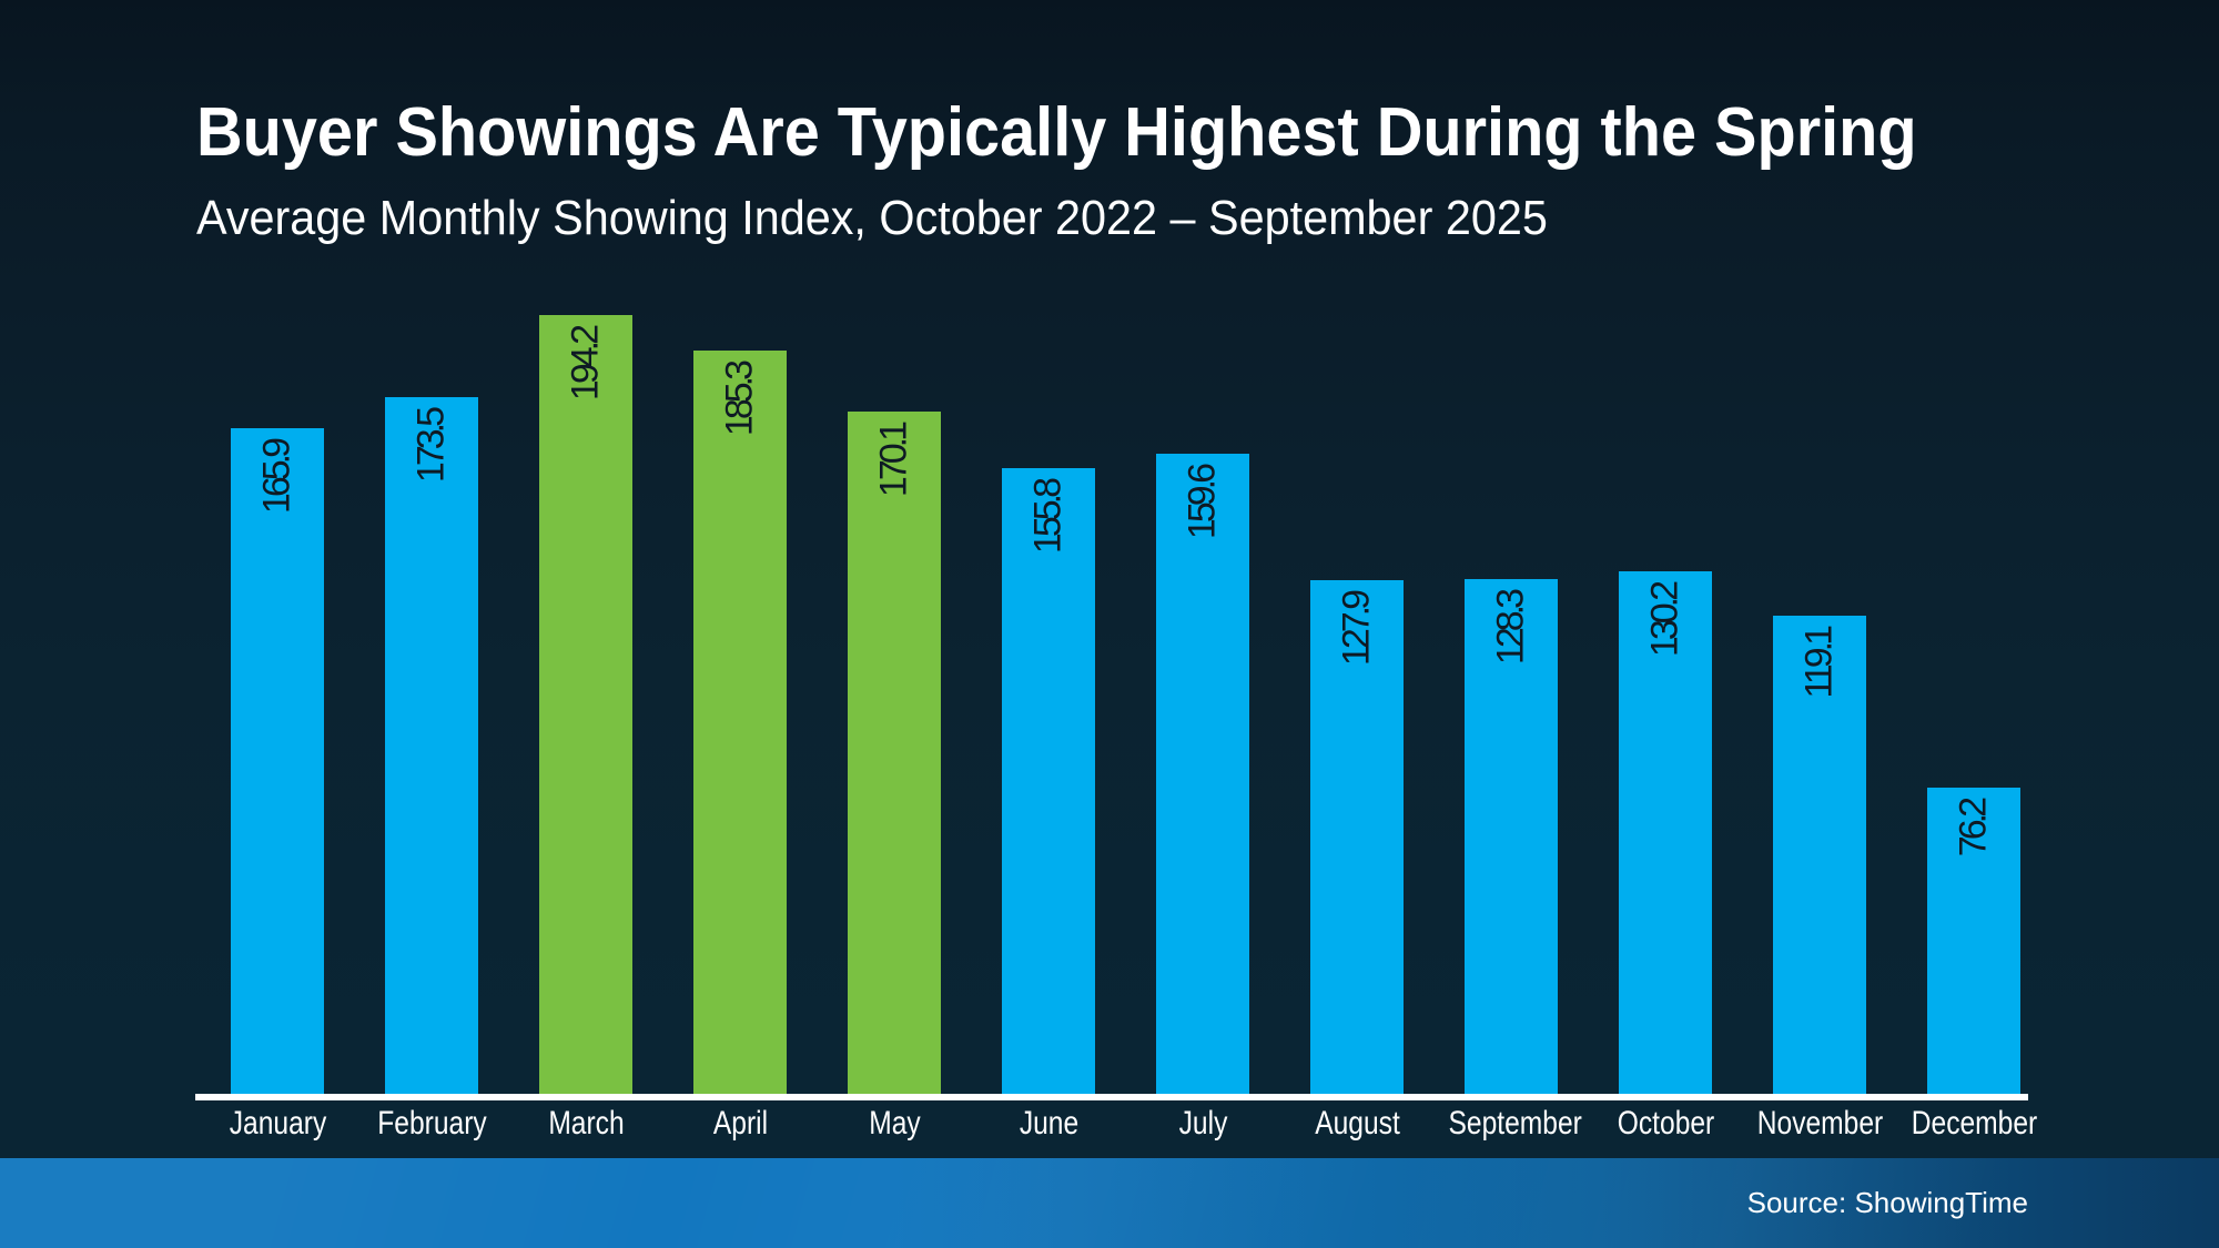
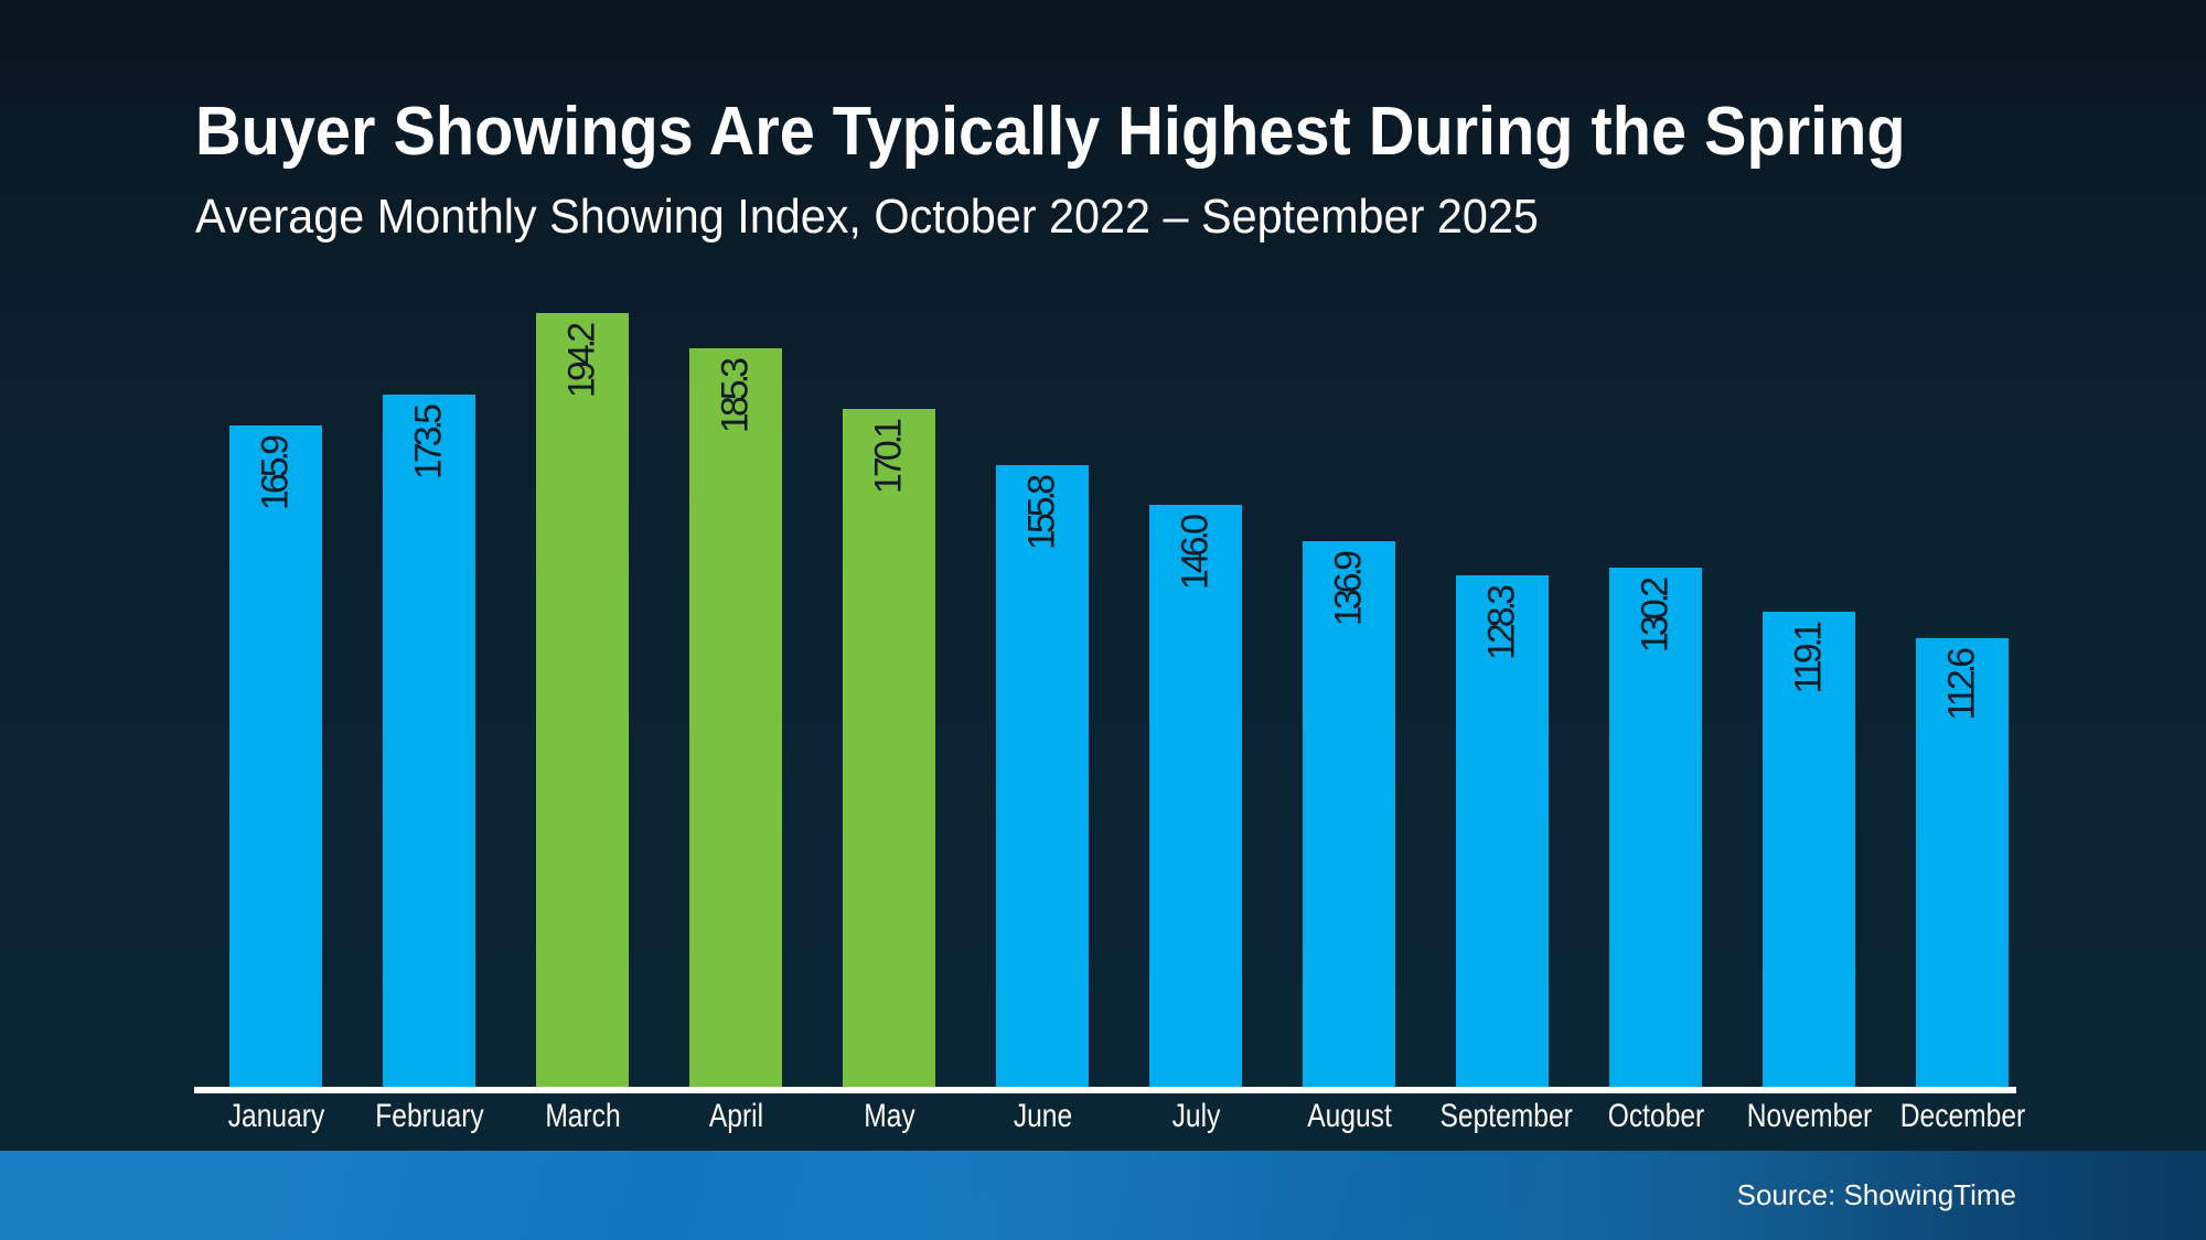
July: 159.6 -> 146.0
August: 127.9 -> 136.9
December: 76.2 -> 112.6
